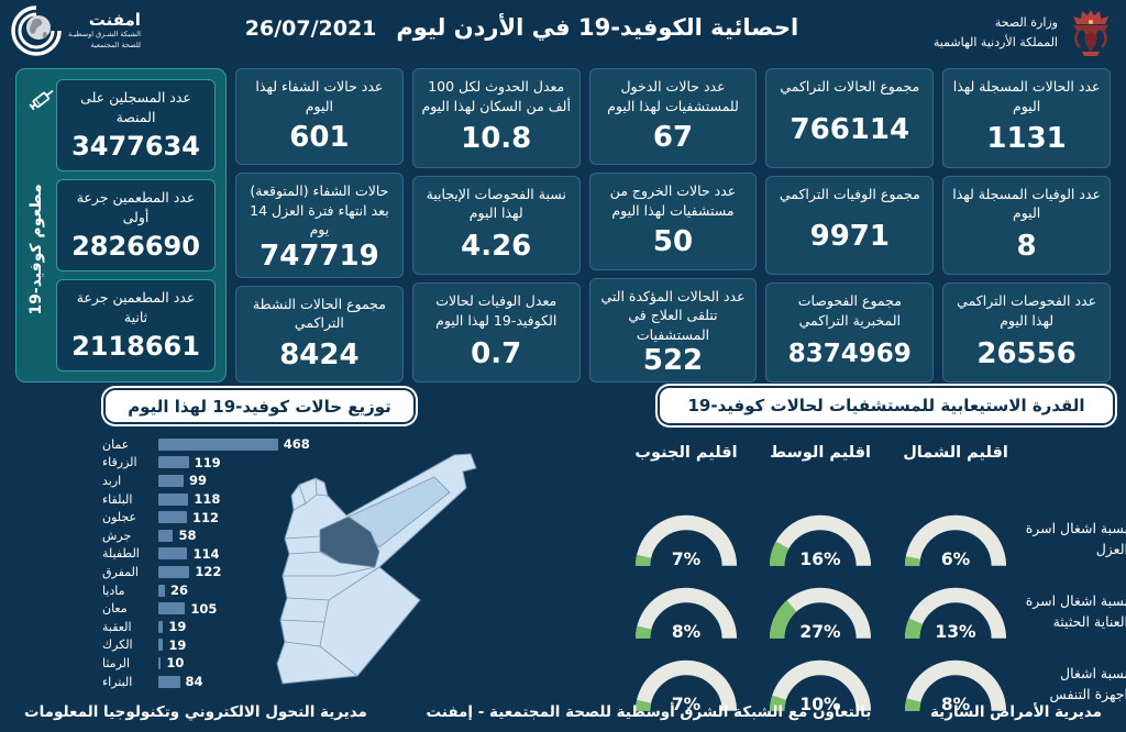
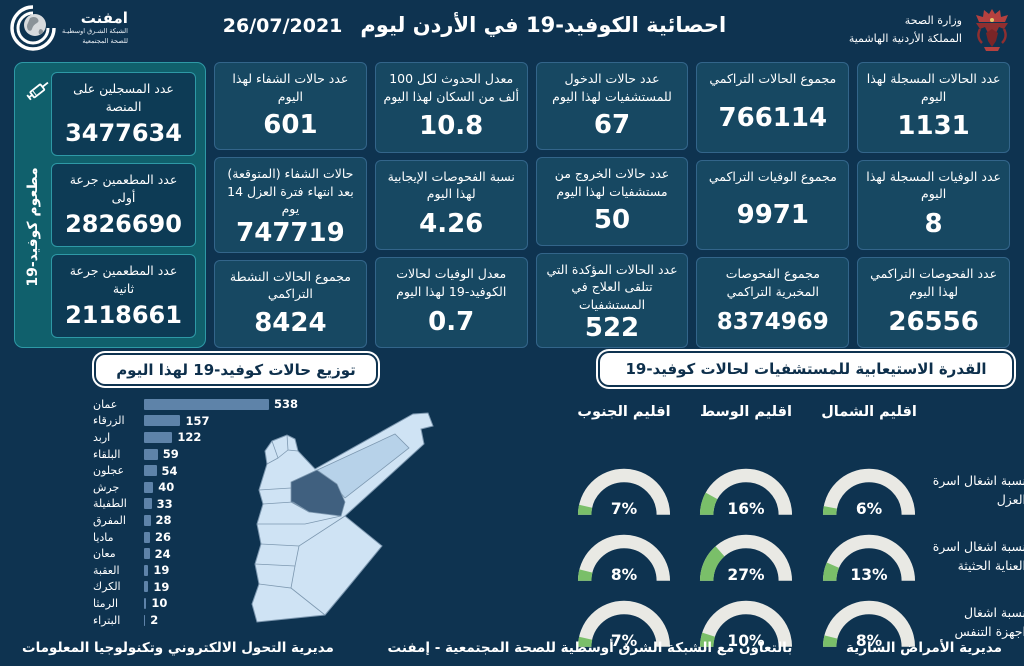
توزيع حالات كوفيد-19 لهذا اليوم/عمان: 468 -> 538
توزيع حالات كوفيد-19 لهذا اليوم/الزرقاء: 119 -> 157
توزيع حالات كوفيد-19 لهذا اليوم/اربد: 99 -> 122
توزيع حالات كوفيد-19 لهذا اليوم/البلقاء: 118 -> 59
توزيع حالات كوفيد-19 لهذا اليوم/عجلون: 112 -> 54
توزيع حالات كوفيد-19 لهذا اليوم/جرش: 58 -> 40
توزيع حالات كوفيد-19 لهذا اليوم/الطفيلة: 114 -> 33
توزيع حالات كوفيد-19 لهذا اليوم/المفرق: 122 -> 28
توزيع حالات كوفيد-19 لهذا اليوم/معان: 105 -> 24
توزيع حالات كوفيد-19 لهذا اليوم/البتراء: 84 -> 2
